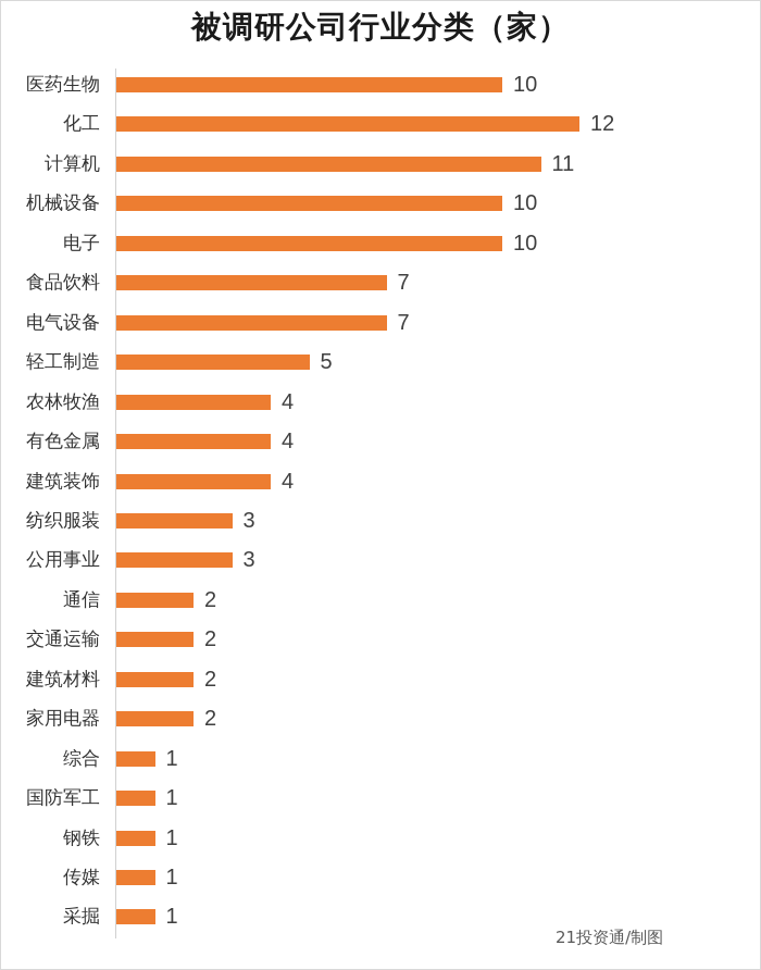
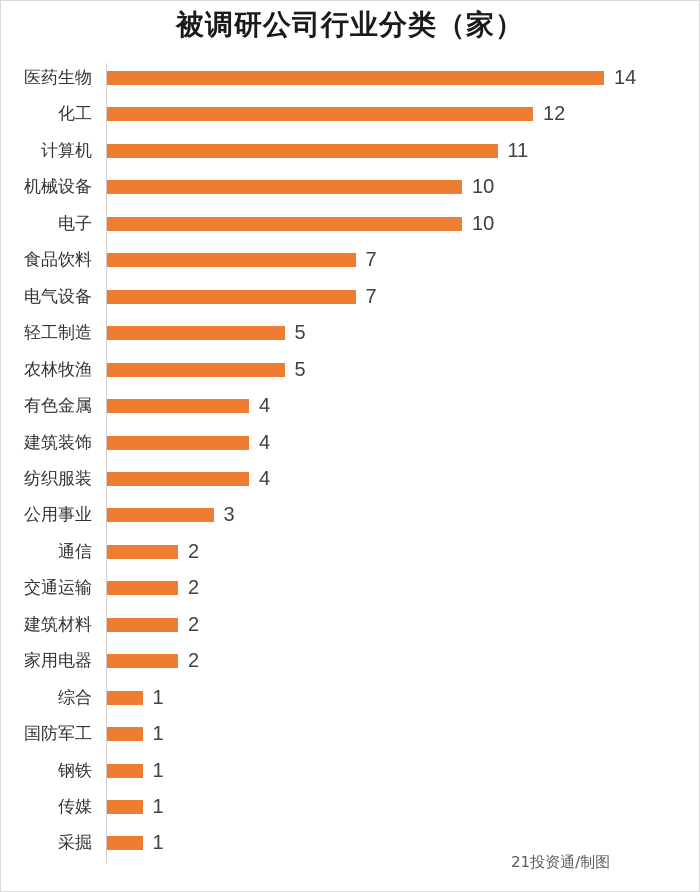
医药生物: 10 -> 14
农林牧渔: 4 -> 5
纺织服装: 3 -> 4
